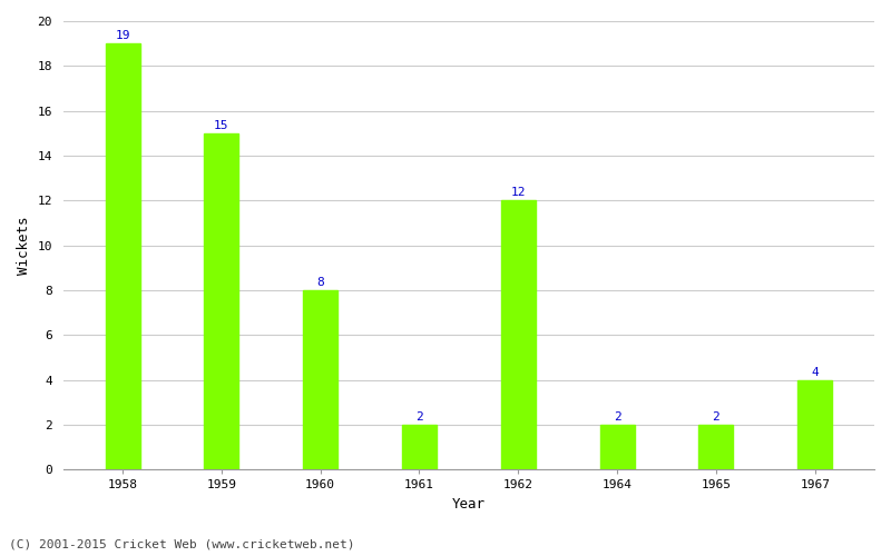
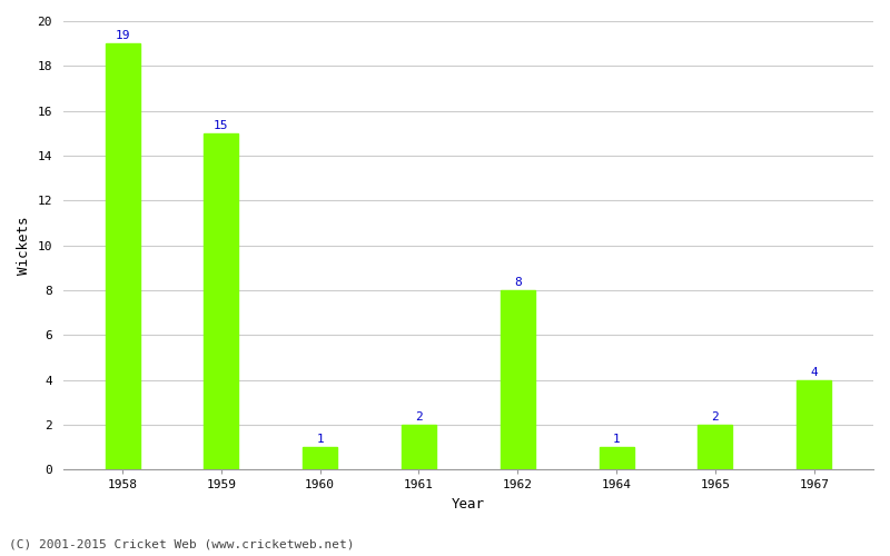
1960: 8 -> 1
1962: 12 -> 8
1964: 2 -> 1
